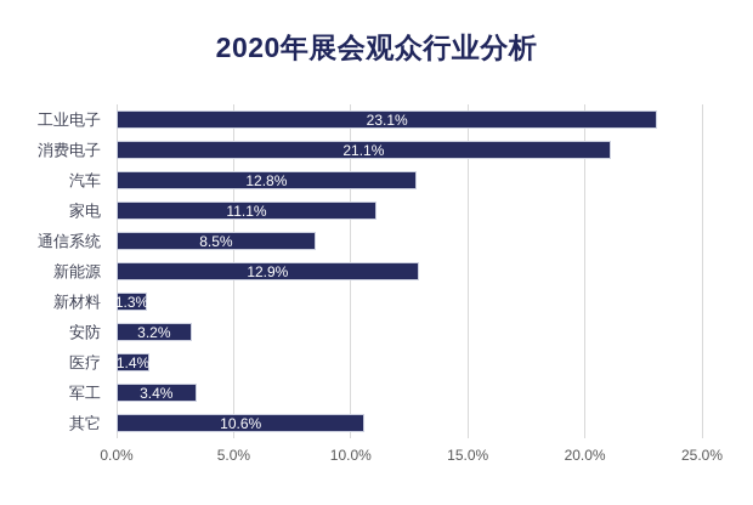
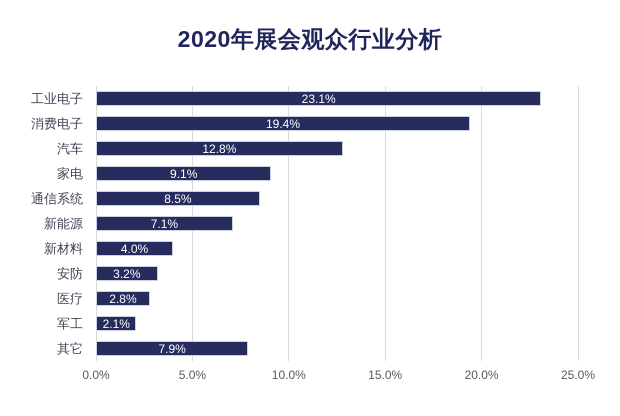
消费电子: 21.1% -> 19.4%
家电: 11.1% -> 9.1%
新能源: 12.9% -> 7.1%
新材料: 1.3% -> 4.0%
医疗: 1.4% -> 2.8%
军工: 3.4% -> 2.1%
其它: 10.6% -> 7.9%
